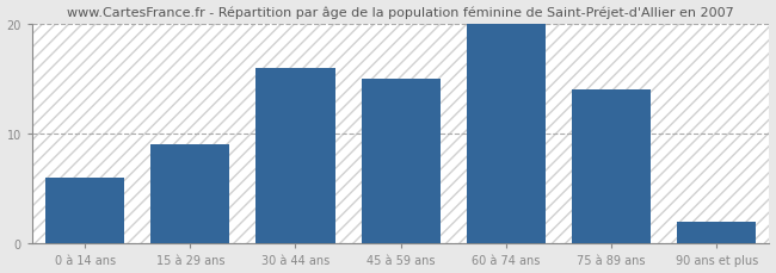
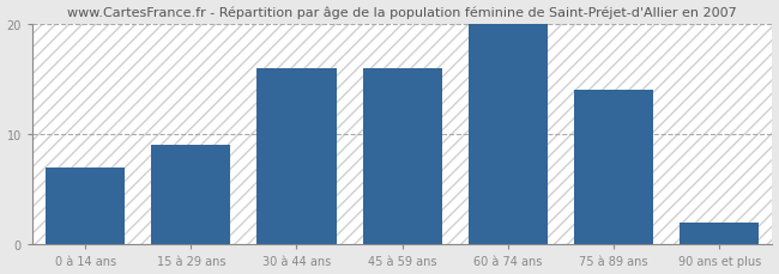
0 à 14 ans: 6 -> 7
45 à 59 ans: 15 -> 16
